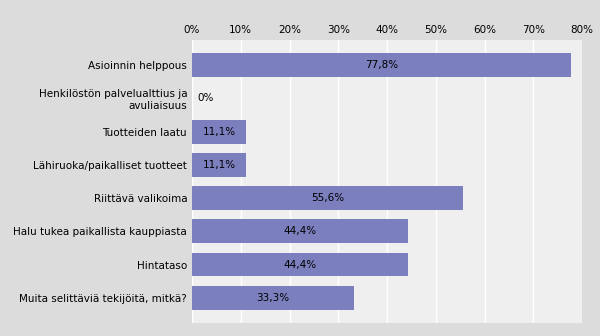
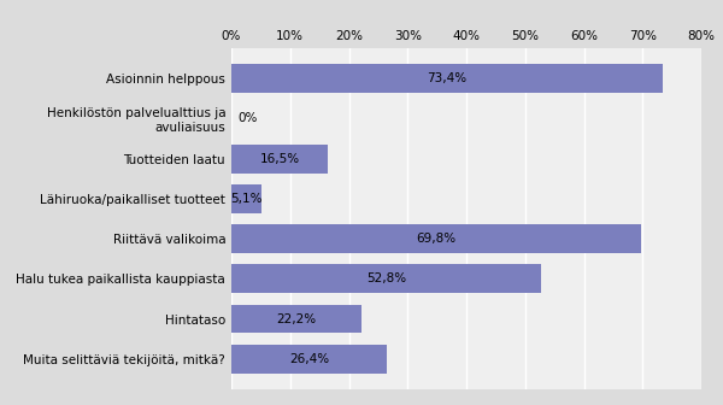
Asioinnin helppous: 77,8% -> 73,4%
Tuotteiden laatu: 11,1% -> 16,5%
Lähiruoka/paikalliset tuotteet: 11,1% -> 5,1%
Riittävä valikoima: 55,6% -> 69,8%
Halu tukea paikallista kauppiasta: 44,4% -> 52,8%
Hintataso: 44,4% -> 22,2%
Muita selittäviä tekijöitä, mitkä?: 33,3% -> 26,4%
